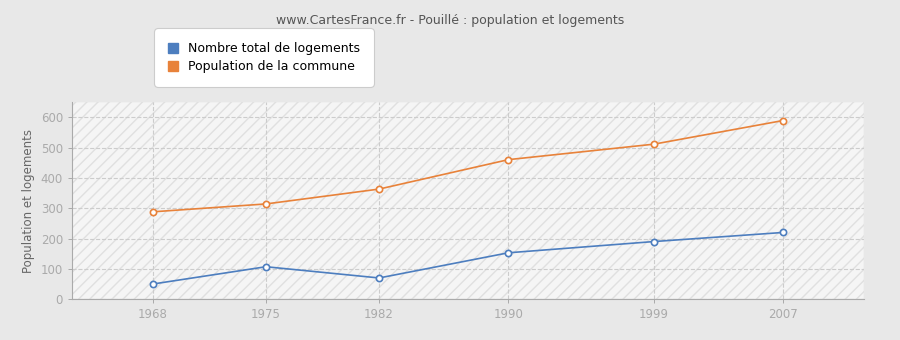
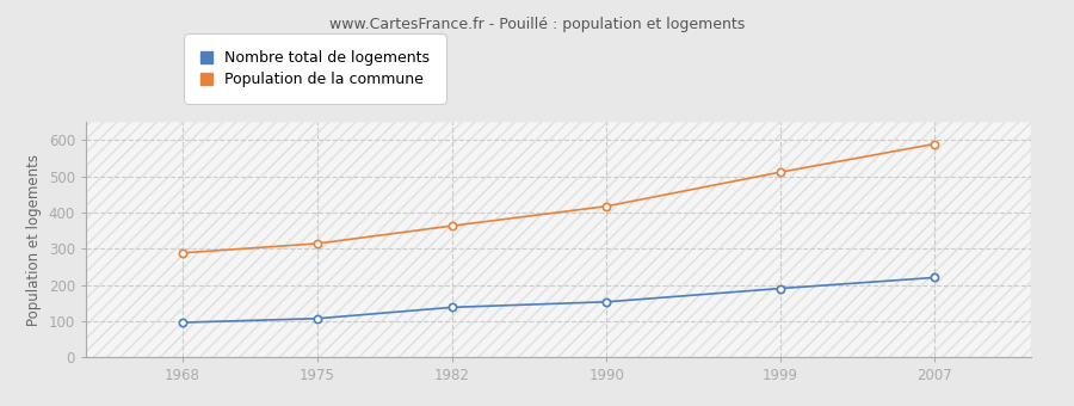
Nombre total de logements/1968: 50 -> 96
Nombre total de logements/1982: 70 -> 138
Population de la commune/1990: 460 -> 417
